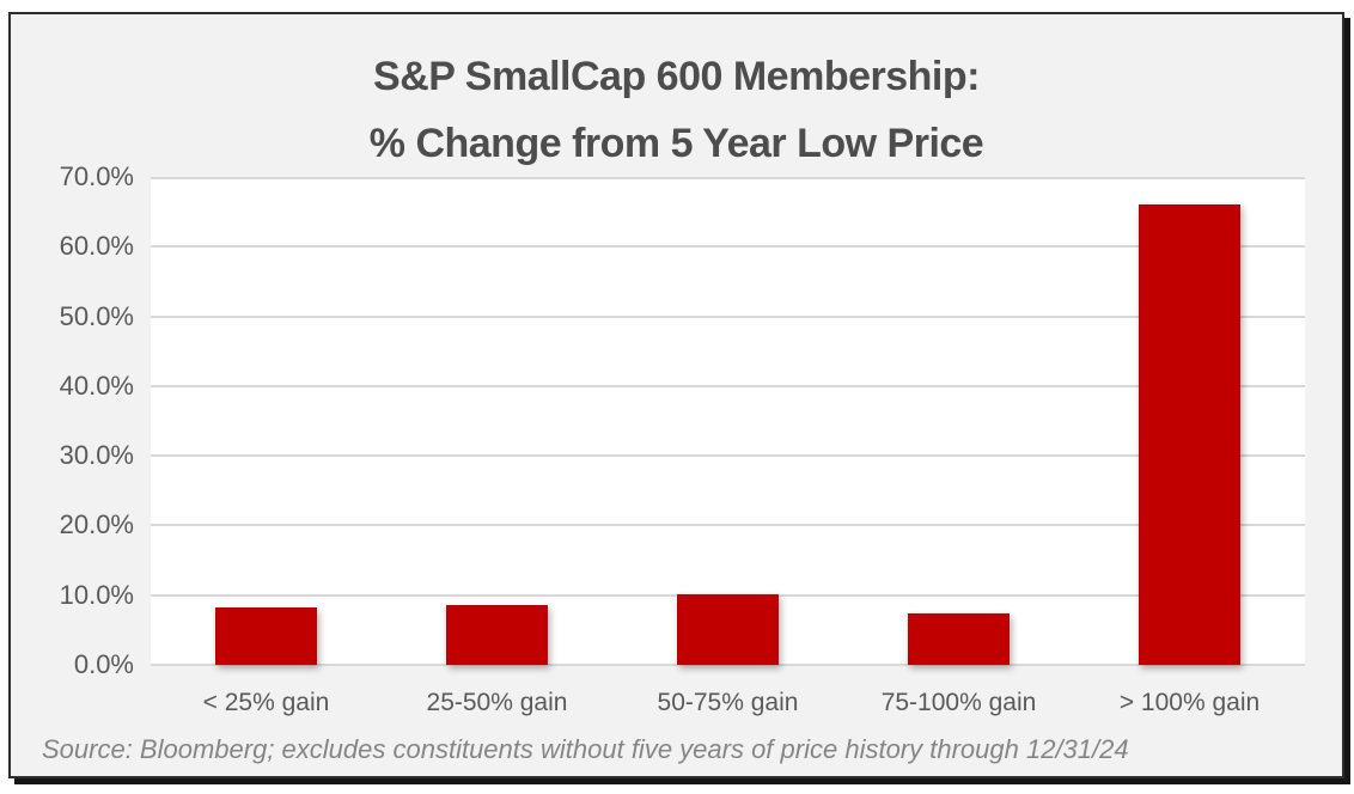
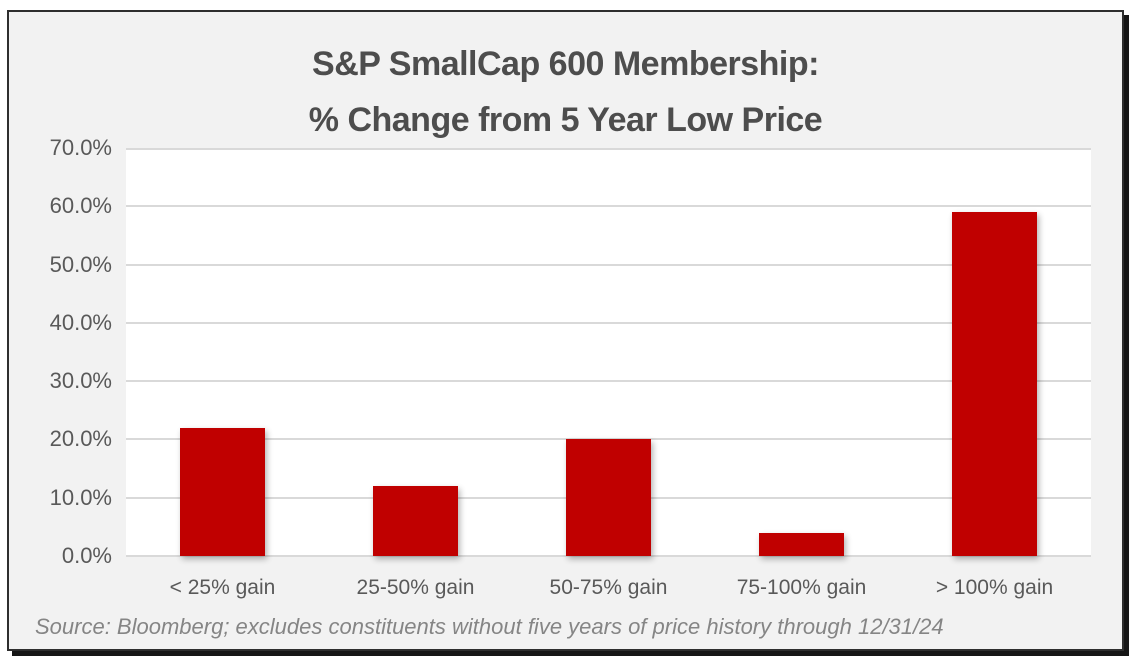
< 25% gain: 8% -> 22%
25-50% gain: 8% -> 12%
50-75% gain: 10% -> 20%
75-100% gain: 7% -> 4%
> 100% gain: 66% -> 59%
